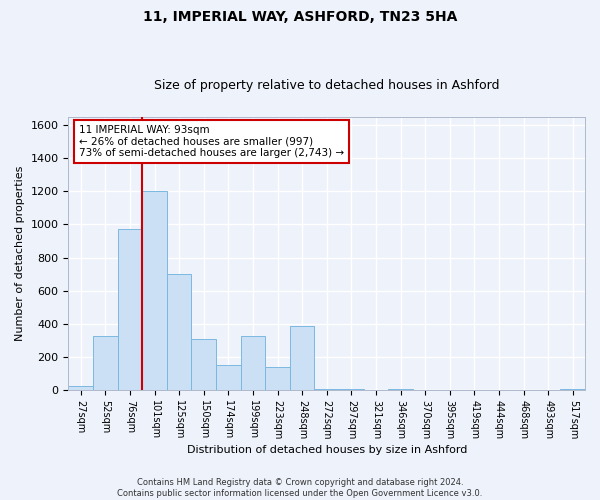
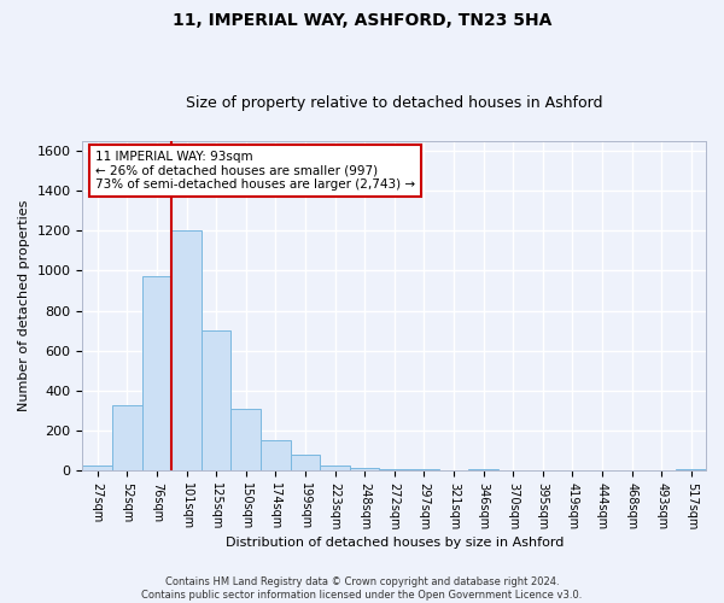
199sqm: 330 -> 80
223sqm: 140 -> 20
248sqm: 390 -> 20
